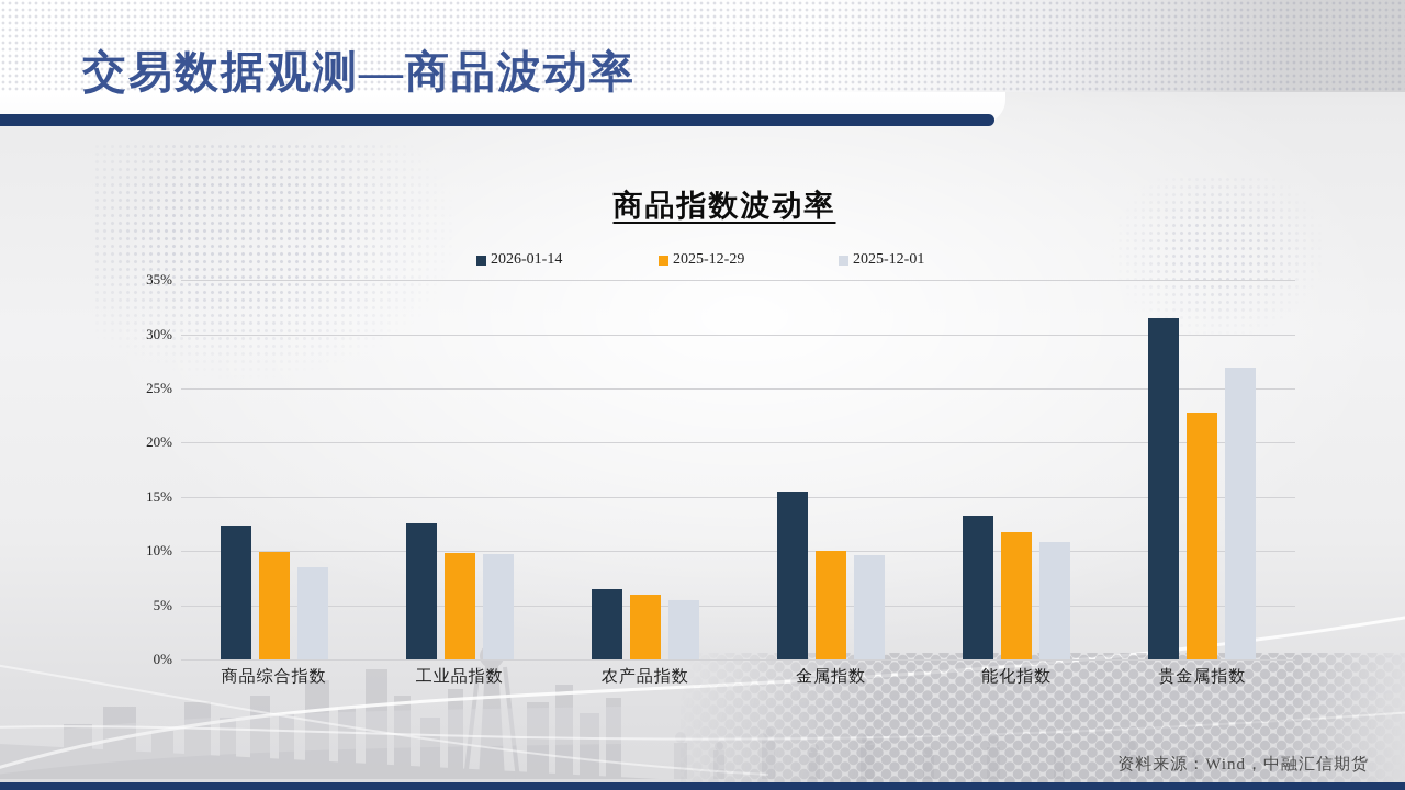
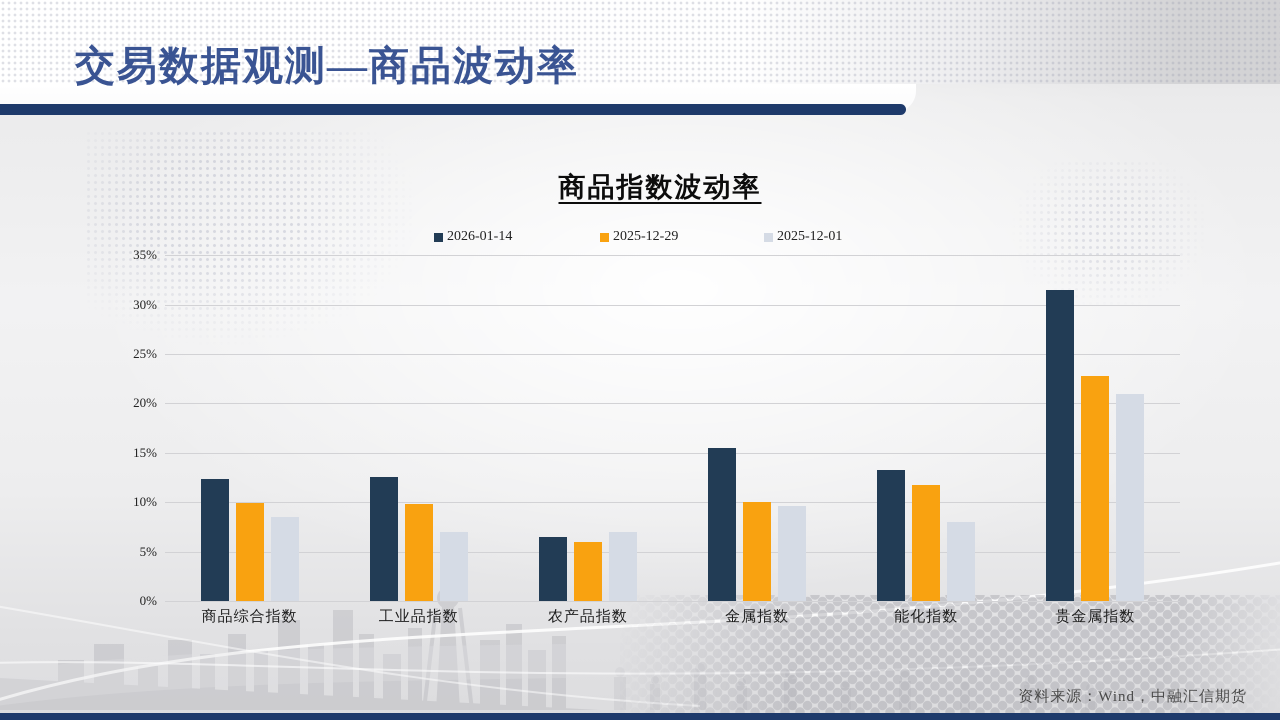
2025-12-01/工业品指数: 10% -> 7%
2025-12-01/农产品指数: 6% -> 7%
2025-12-01/能化指数: 11% -> 8%
2025-12-01/贵金属指数: 27% -> 21%
